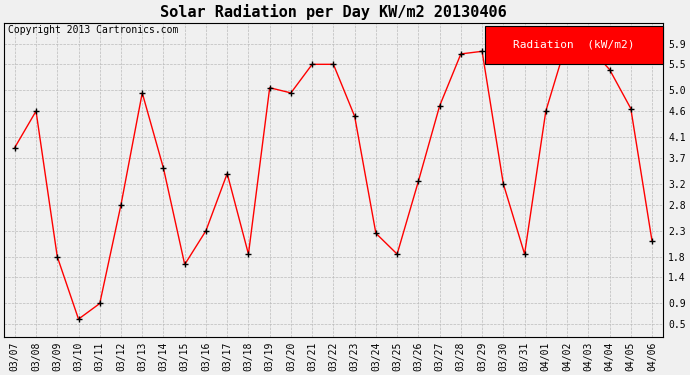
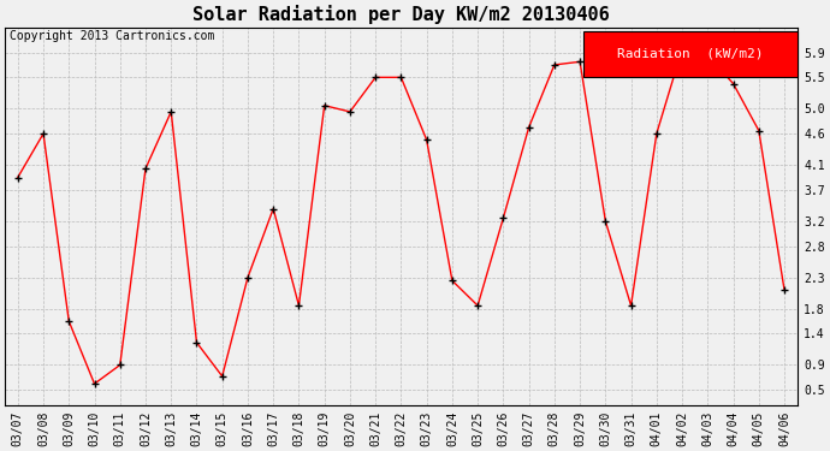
03/09: 1.80 -> 1.60
03/12: 2.80 -> 4.04
03/14: 3.50 -> 1.26
03/15: 1.65 -> 0.72
